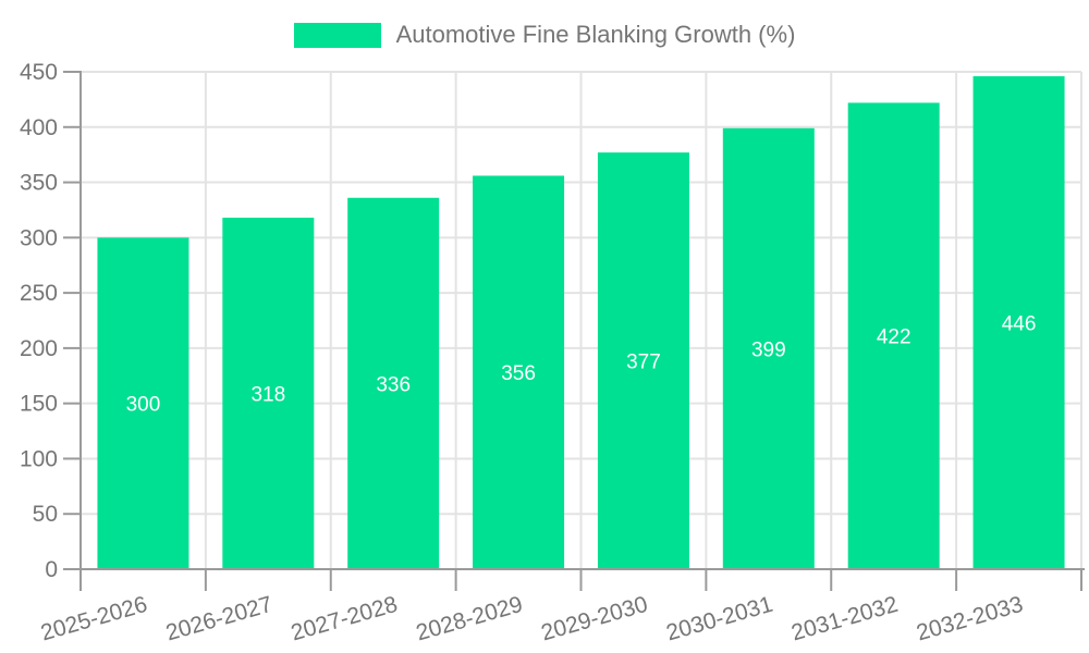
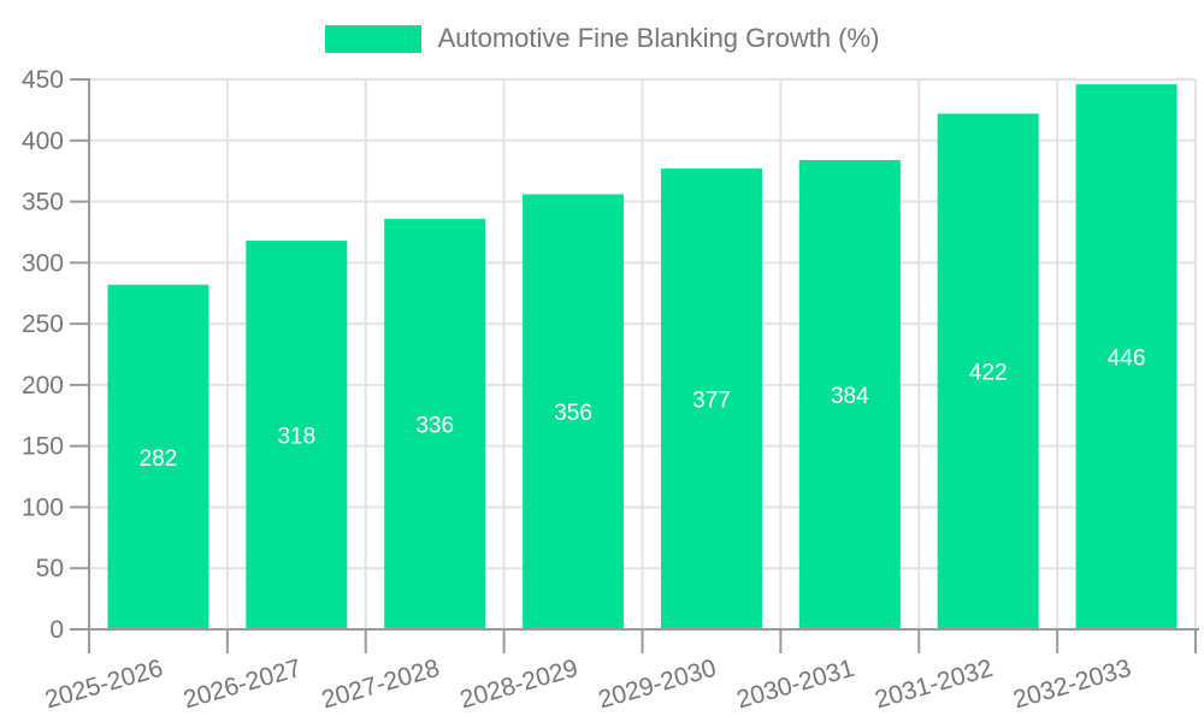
2025-2026: 300 -> 282
2030-2031: 399 -> 384
